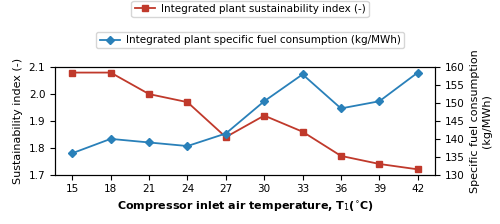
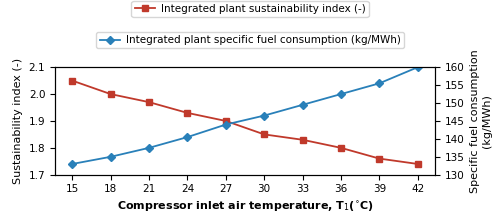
Integrated plant sustainability index (-)/15: 2.08 -> 2.05
Integrated plant specific fuel consumption (kg/MWh)/15: 136.0 -> 133.0
Integrated plant sustainability index (-)/18: 2.08 -> 2.00
Integrated plant specific fuel consumption (kg/MWh)/18: 140.0 -> 135.0
Integrated plant sustainability index (-)/21: 2.00 -> 1.97
Integrated plant specific fuel consumption (kg/MWh)/21: 139.0 -> 137.5
Integrated plant sustainability index (-)/24: 1.97 -> 1.93
Integrated plant specific fuel consumption (kg/MWh)/24: 138.0 -> 140.5
Integrated plant sustainability index (-)/27: 1.84 -> 1.90
Integrated plant specific fuel consumption (kg/MWh)/27: 141.5 -> 144.0
Integrated plant sustainability index (-)/30: 1.92 -> 1.85
Integrated plant specific fuel consumption (kg/MWh)/30: 150.5 -> 146.5
Integrated plant sustainability index (-)/33: 1.86 -> 1.83
Integrated plant specific fuel consumption (kg/MWh)/33: 158.0 -> 149.5
Integrated plant sustainability index (-)/36: 1.77 -> 1.80
Integrated plant specific fuel consumption (kg/MWh)/36: 148.5 -> 152.5
Integrated plant sustainability index (-)/39: 1.74 -> 1.76
Integrated plant specific fuel consumption (kg/MWh)/39: 150.5 -> 155.5
Integrated plant sustainability index (-)/42: 1.72 -> 1.74
Integrated plant specific fuel consumption (kg/MWh)/42: 158.5 -> 160.0
